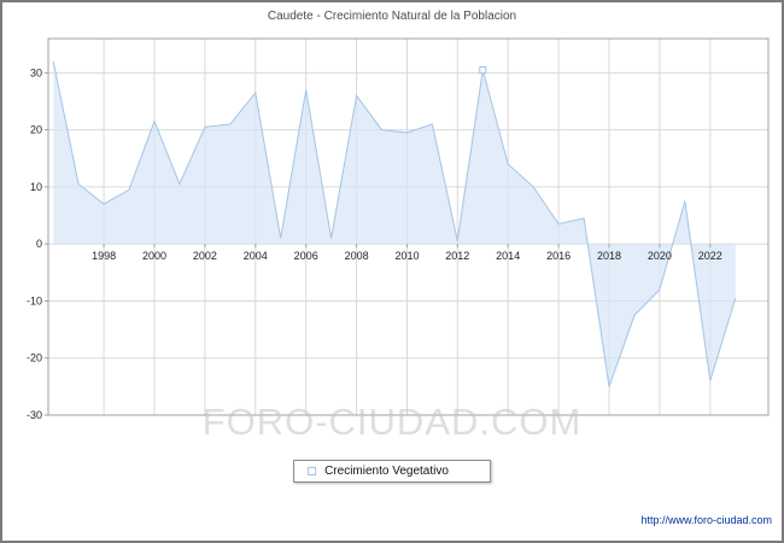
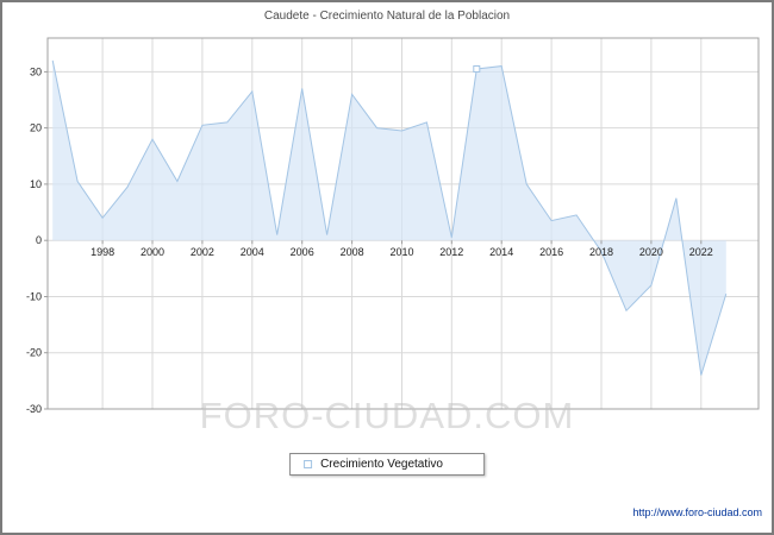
1998: 7 -> 4
2000: 22 -> 18
2014: 14 -> 31
2018: -25 -> -2
